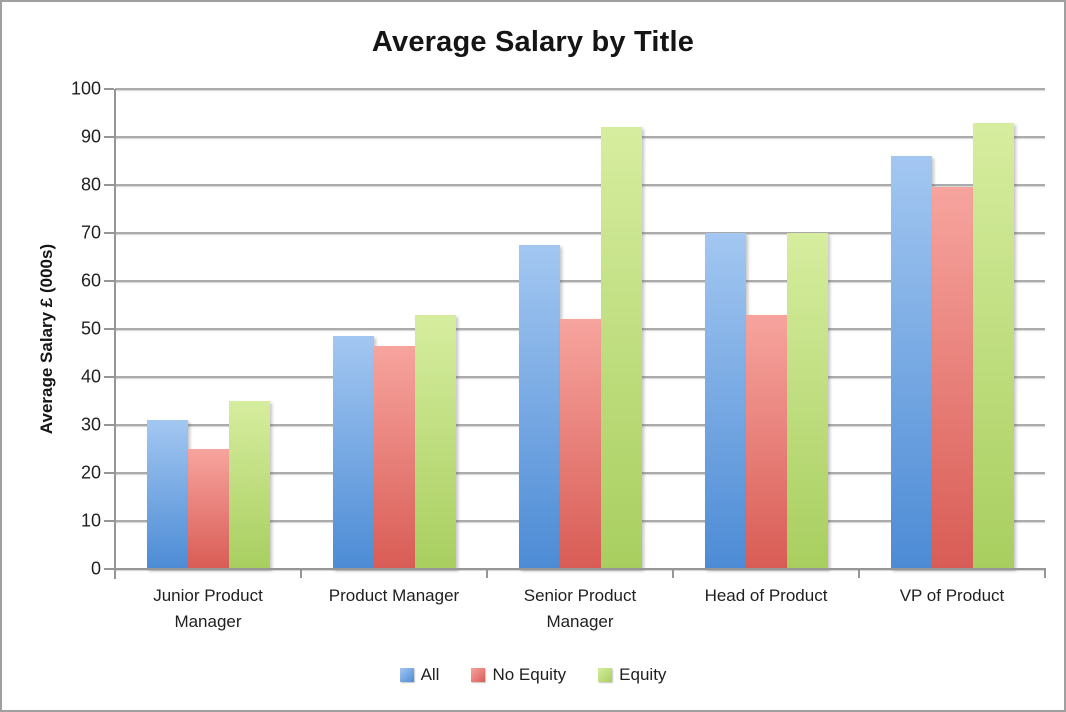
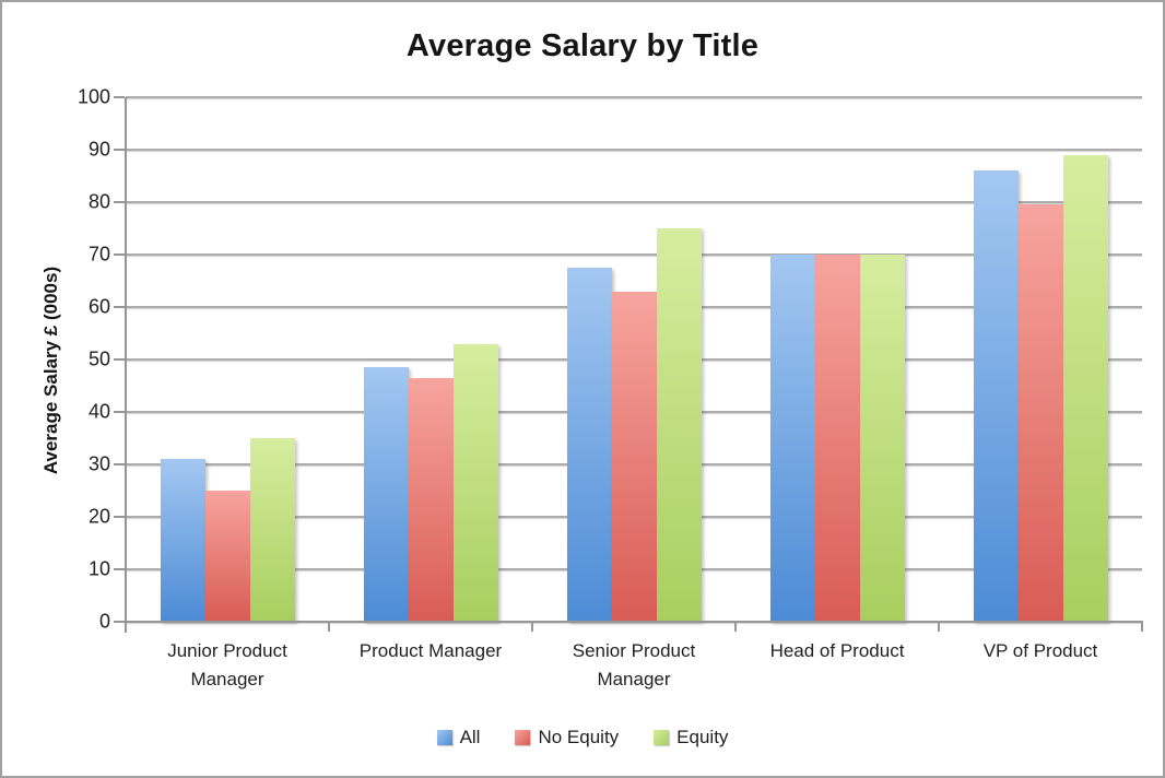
No Equity/Senior Product Manager: 52 -> 63
Equity/Senior Product Manager: 92 -> 75
No Equity/Head of Product: 53 -> 70
Equity/VP of Product: 93 -> 89
